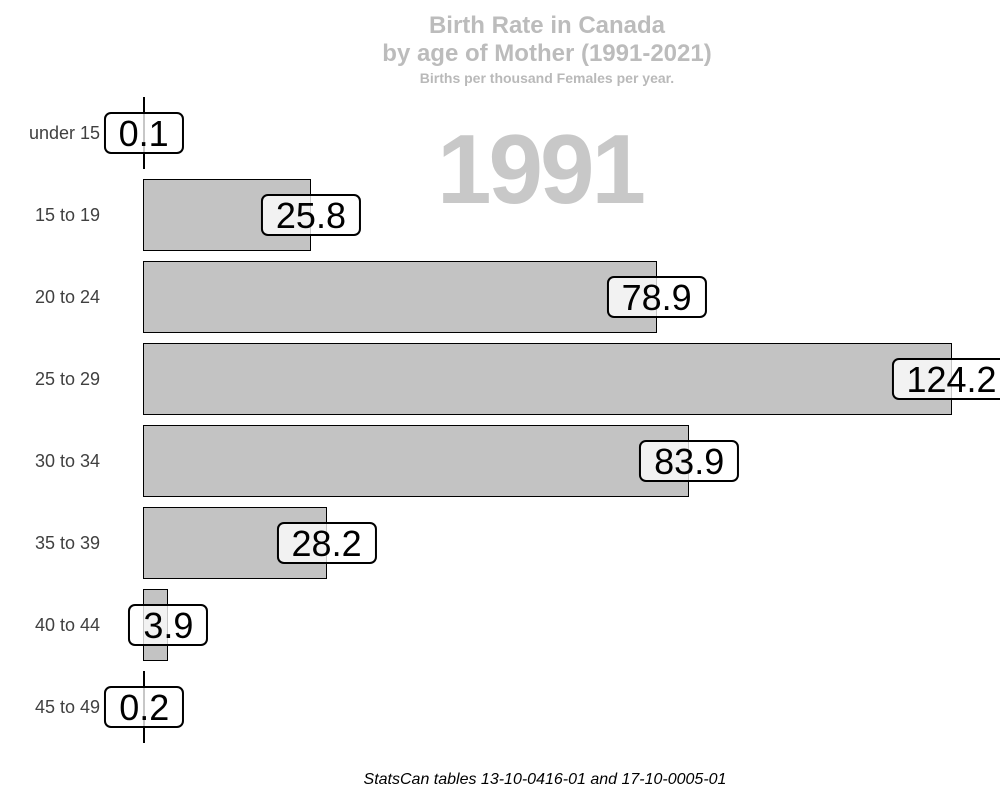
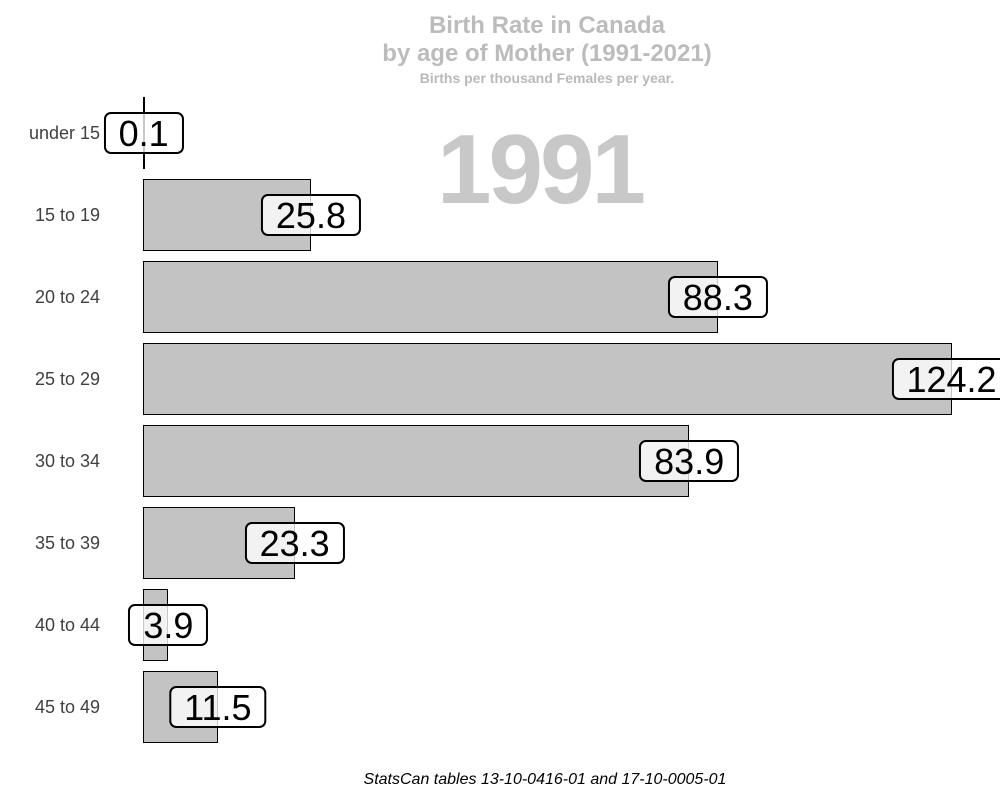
20 to 24: 78.9 -> 88.3
35 to 39: 28.2 -> 23.3
45 to 49: 0.2 -> 11.5
